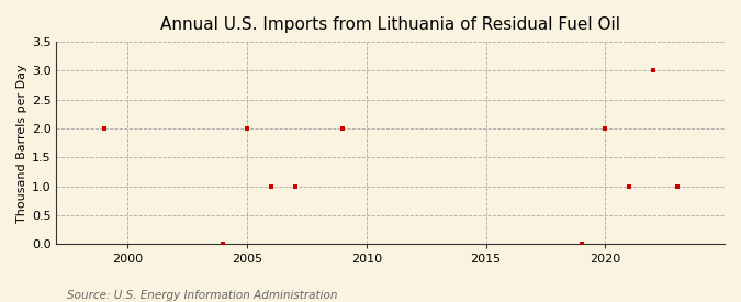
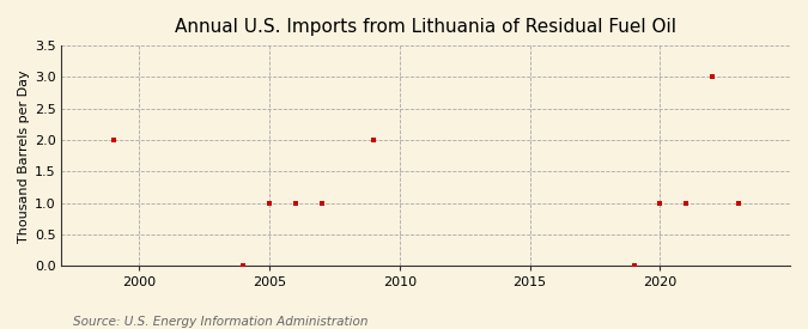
2005: 2 -> 1
2020: 2 -> 1
